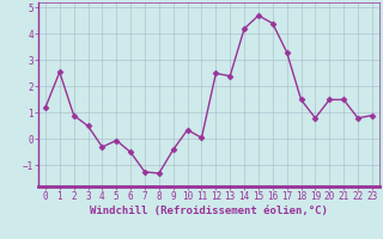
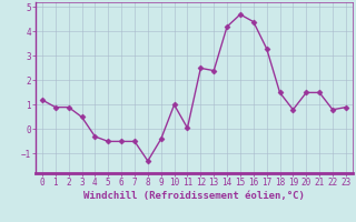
1: 2.55 -> 0.90
5: -0.05 -> -0.50
7: -1.25 -> -0.50
10: 0.35 -> 1.00
